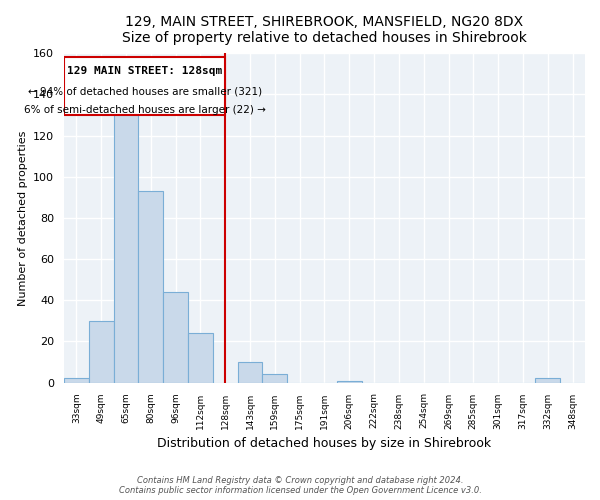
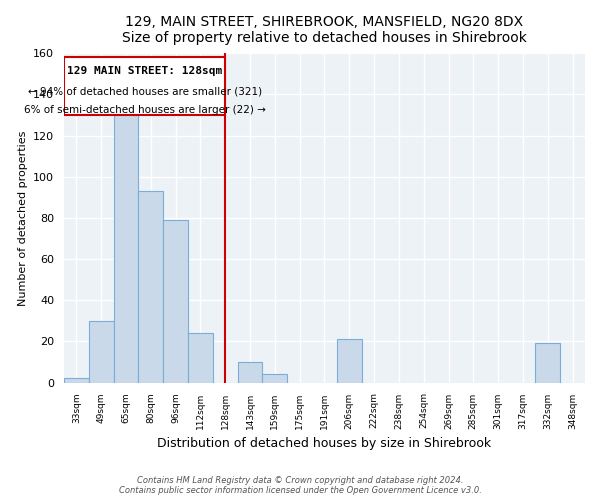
96sqm: 44 -> 79
206sqm: 1 -> 21
332sqm: 2 -> 19
